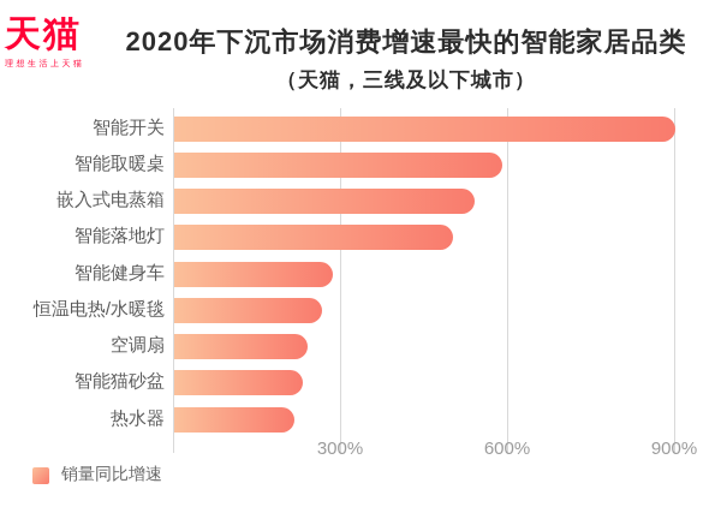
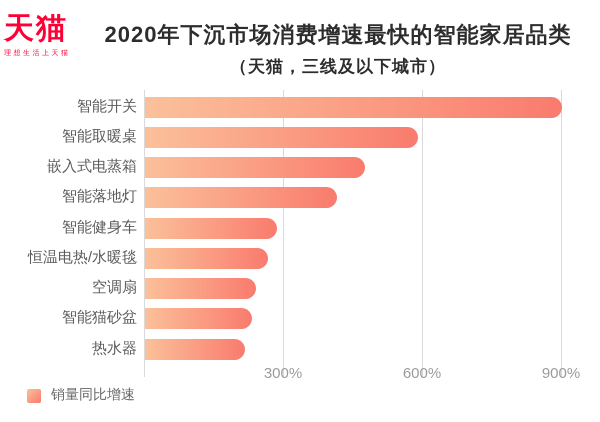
嵌入式电蒸箱: 540% -> 480%
智能落地灯: 500% -> 420%
